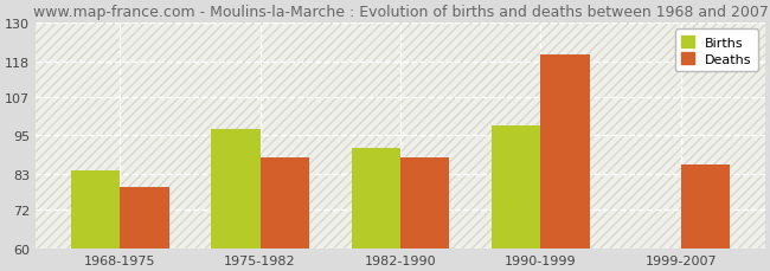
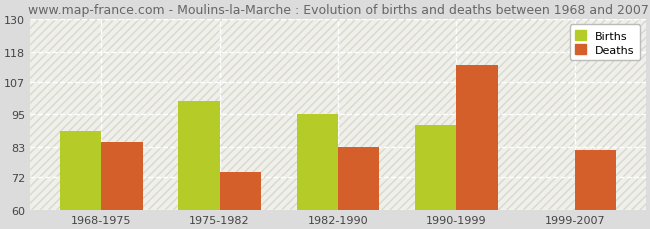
Births/1968-1975: 84 -> 89
Deaths/1968-1975: 79 -> 85
Births/1975-1982: 97 -> 100
Deaths/1975-1982: 88 -> 74
Births/1982-1990: 91 -> 95
Deaths/1982-1990: 88 -> 83
Births/1990-1999: 98 -> 91
Deaths/1990-1999: 120 -> 113
Deaths/1999-2007: 86 -> 82
